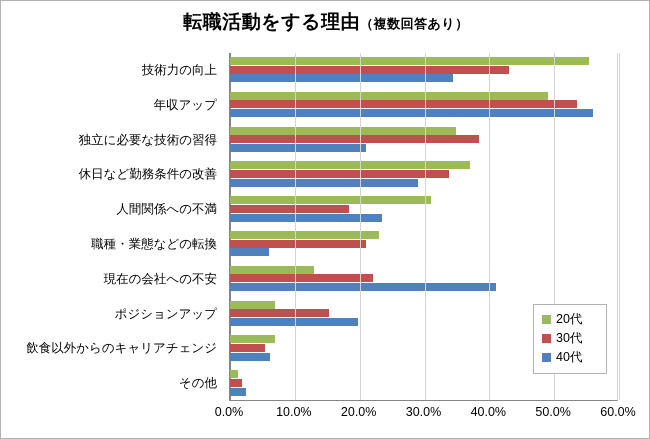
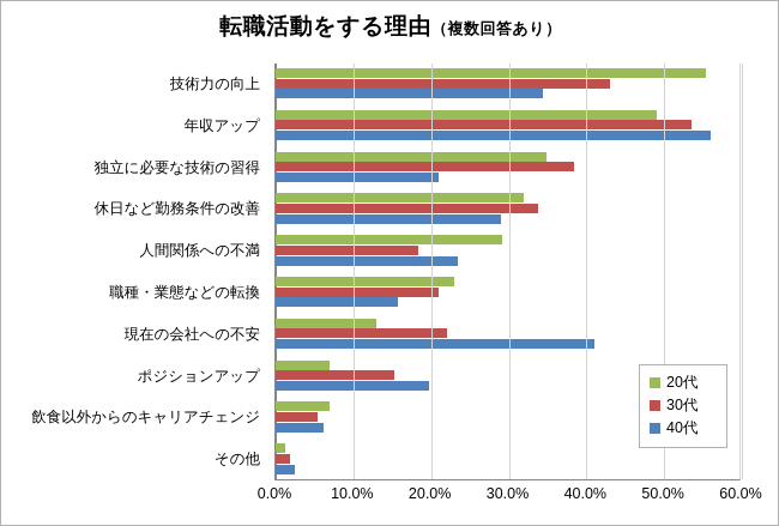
20代/休日など勤務条件の改善: 37% -> 32%
20代/人間関係への不満: 31% -> 29%
40代/職種・業態などの転換: 6% -> 16%
